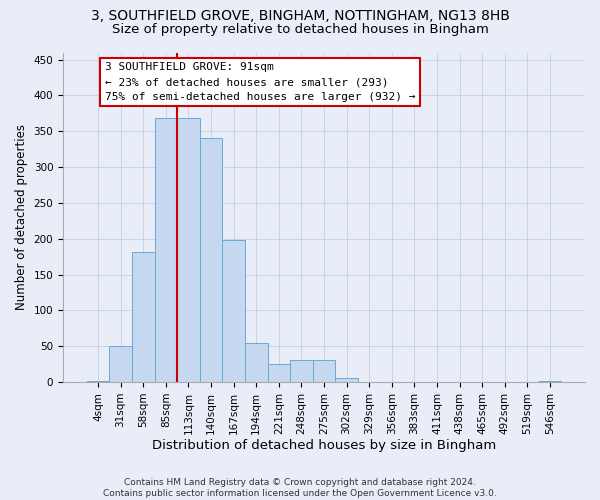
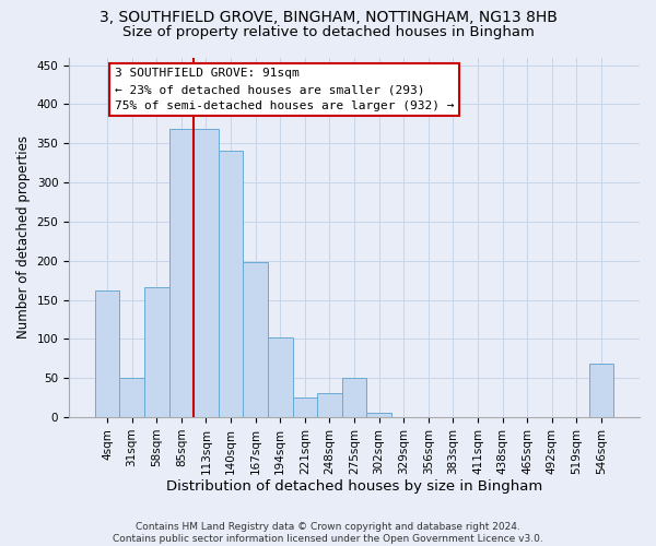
4sqm: 2 -> 162
58sqm: 181 -> 166
194sqm: 54 -> 102
275sqm: 31 -> 50
546sqm: 2 -> 68
